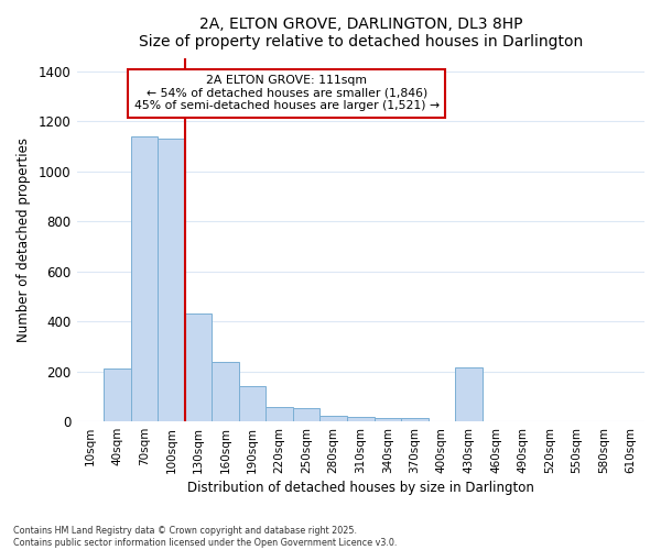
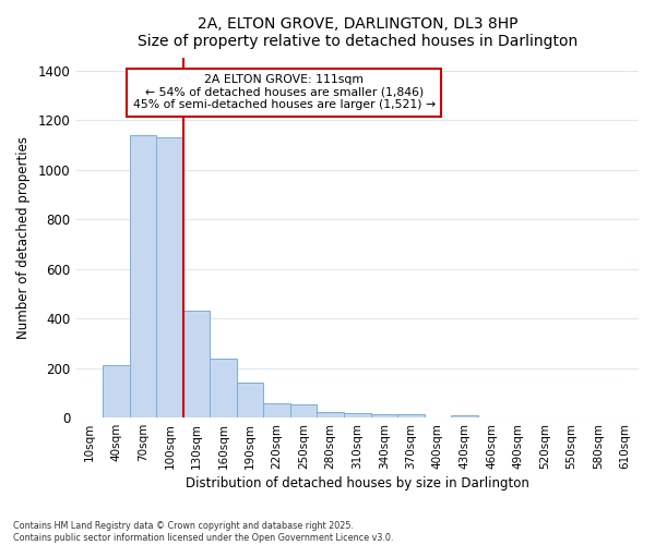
430sqm: 215 -> 10
